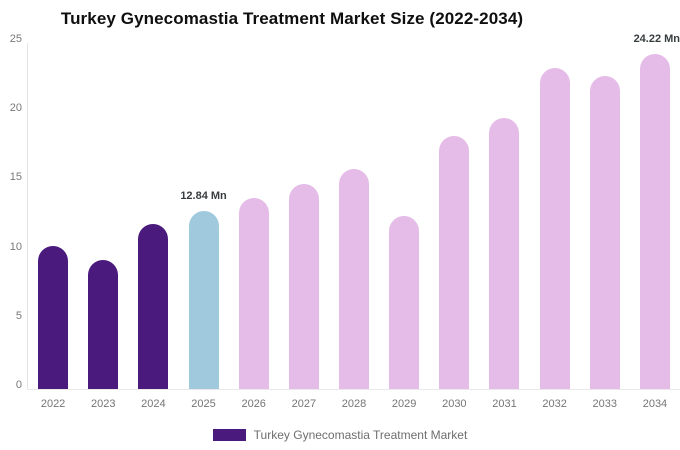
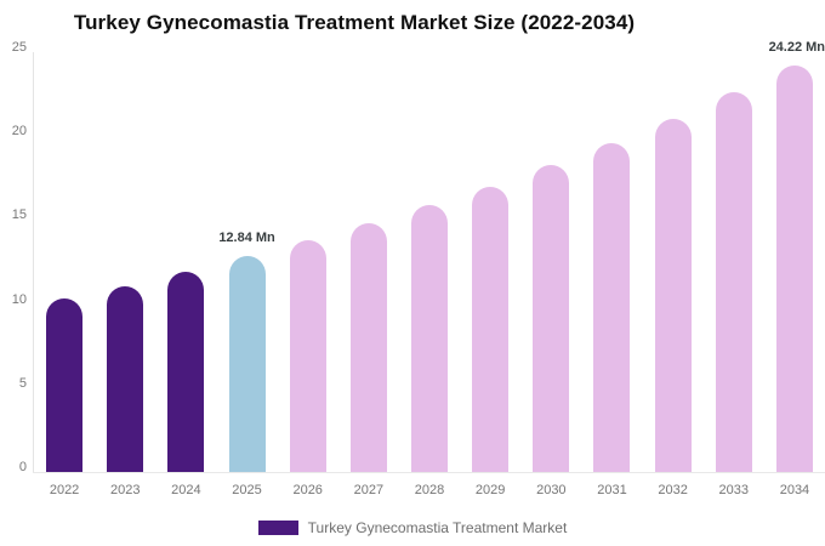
2023: 9.3 -> 11.1
2029: 12.5 -> 17.0
2032: 23.2 -> 21.1
